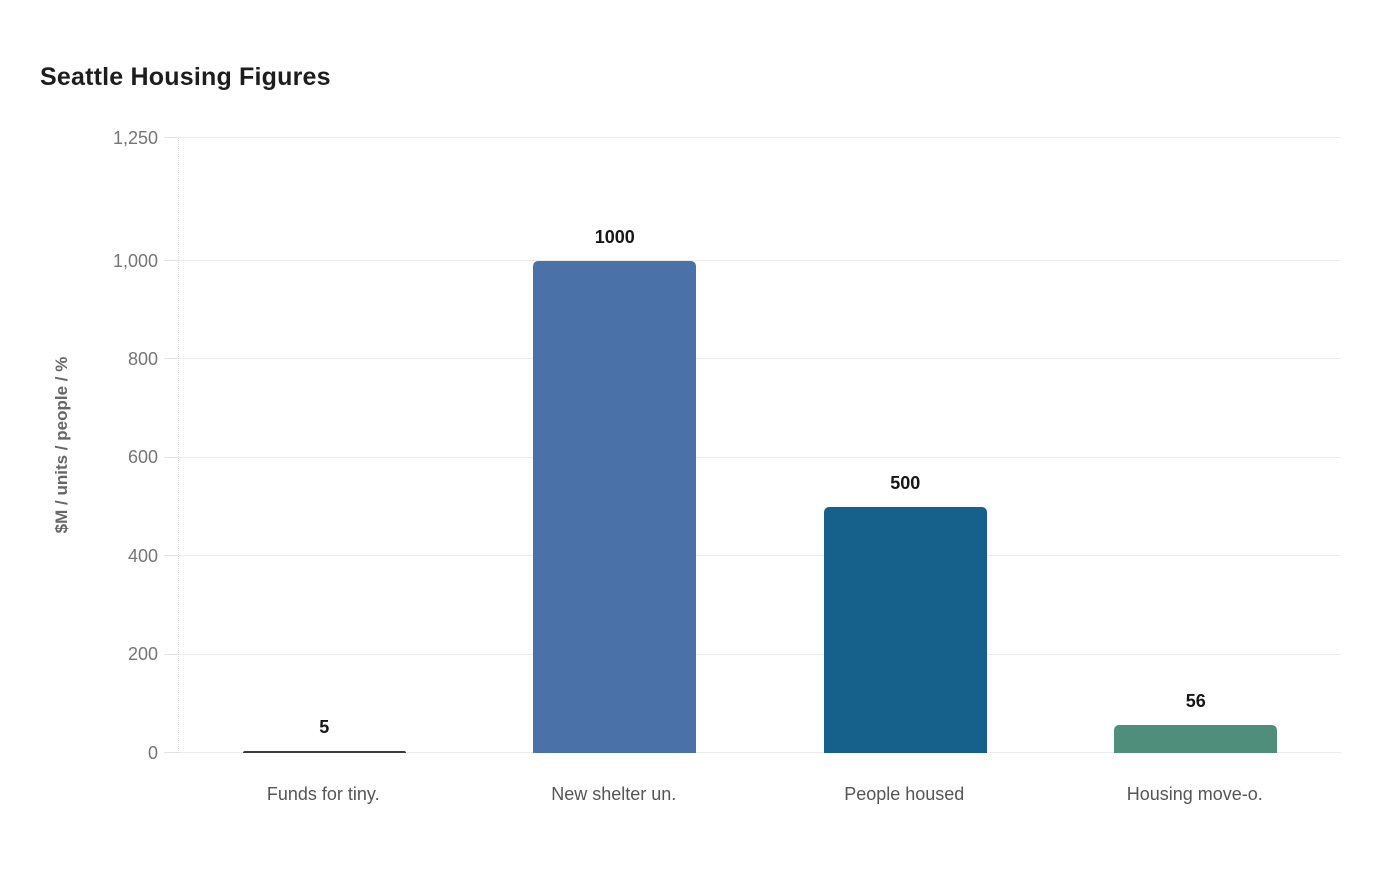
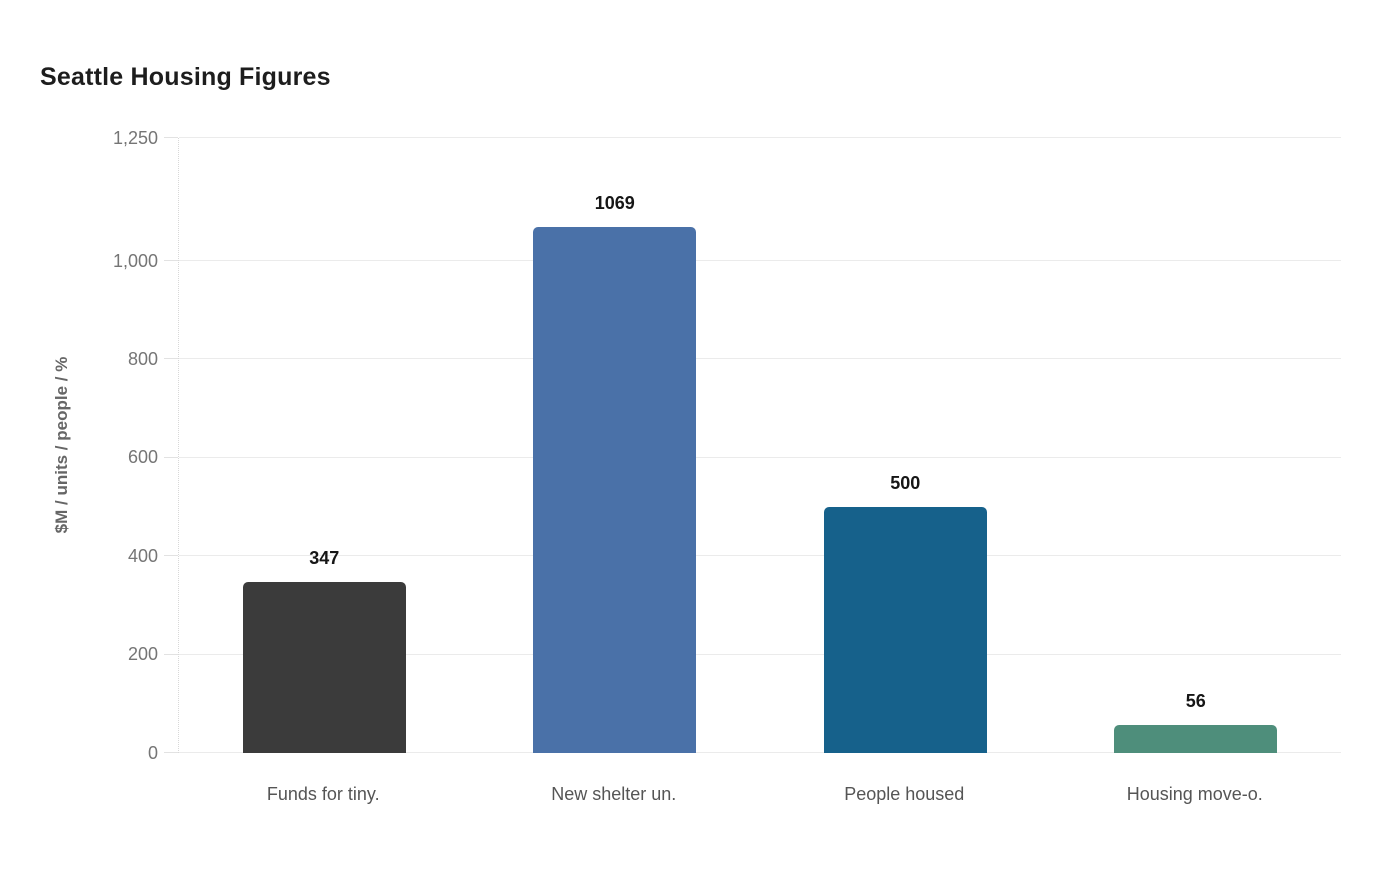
Funds for tiny.: 5 -> 347
New shelter un.: 1000 -> 1069
